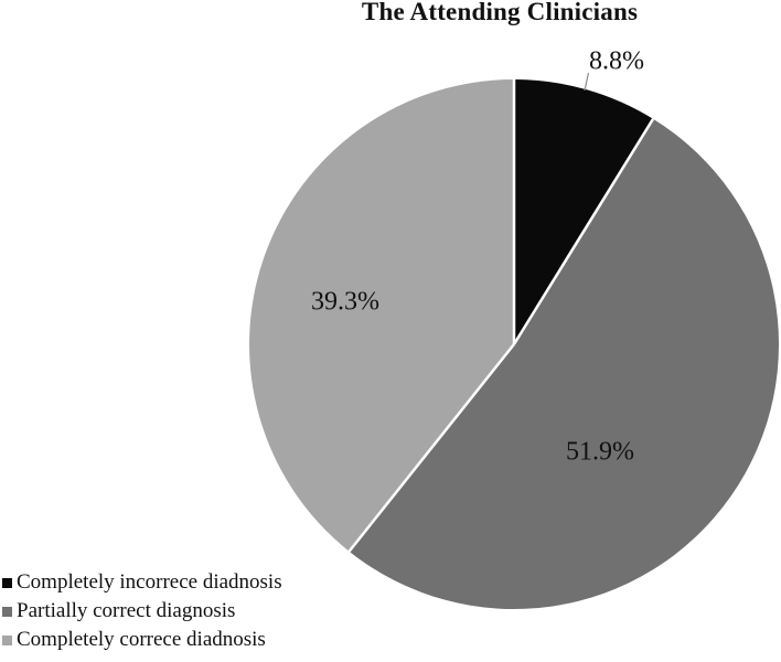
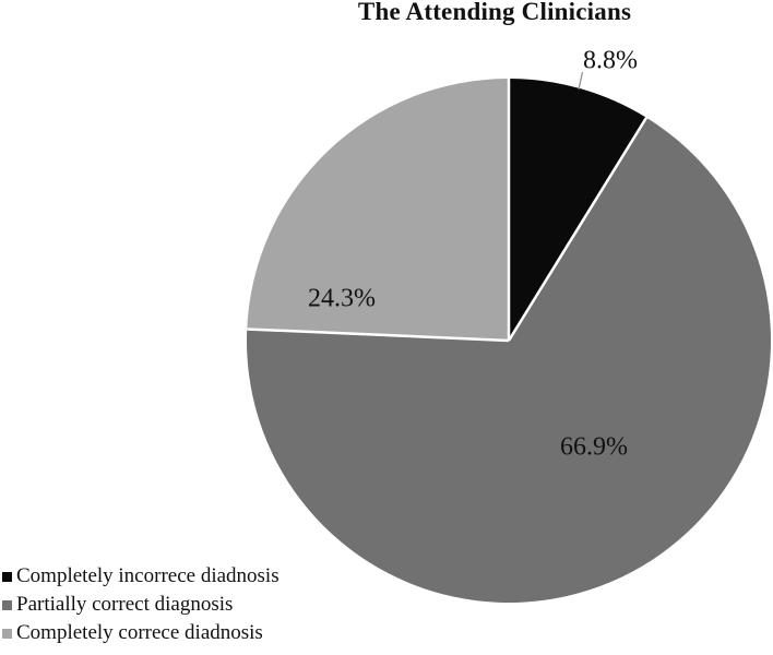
Partially correct diagnosis: 51.9% -> 66.9%
Completely correce diadnosis: 39.3% -> 24.3%
